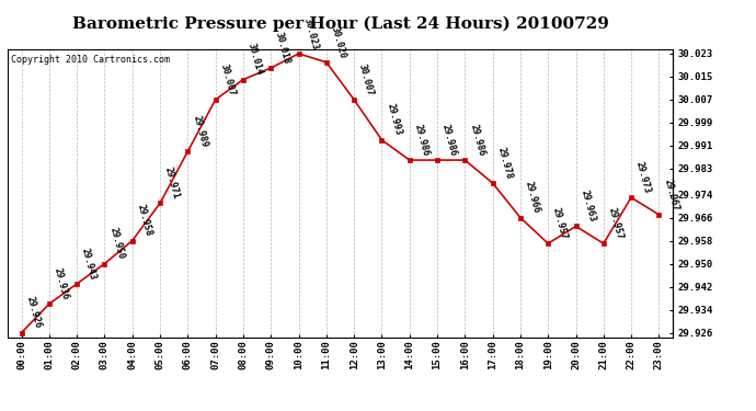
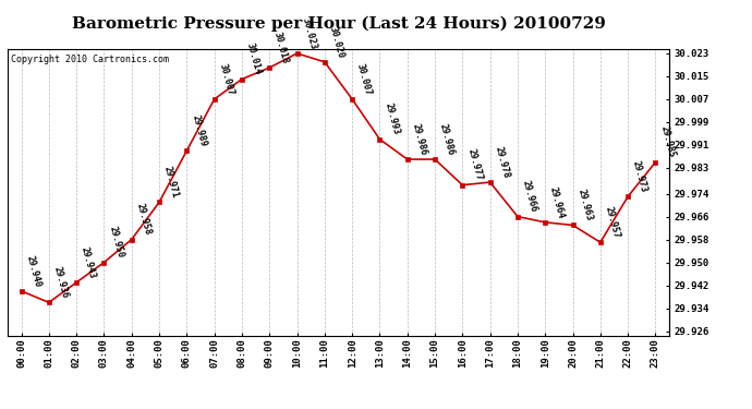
00:00: 29.926 -> 29.940
16:00: 29.986 -> 29.977
19:00: 29.957 -> 29.964
23:00: 29.967 -> 29.985
